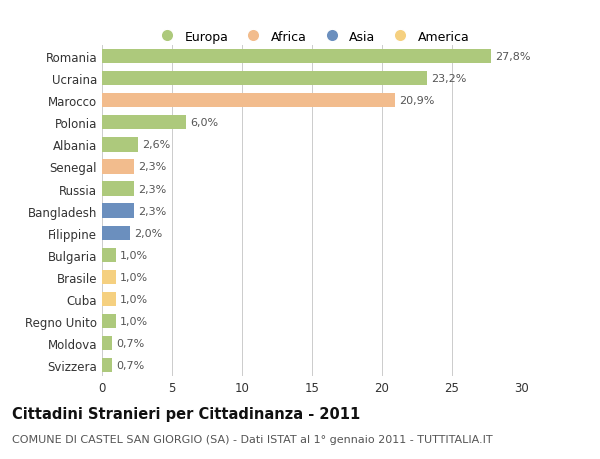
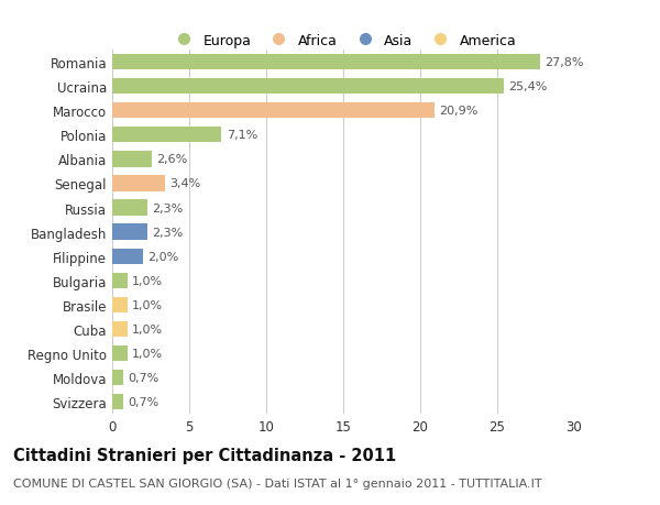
Ucraina: 23,2% -> 25,4%
Polonia: 6,0% -> 7,1%
Senegal: 2,3% -> 3,4%
